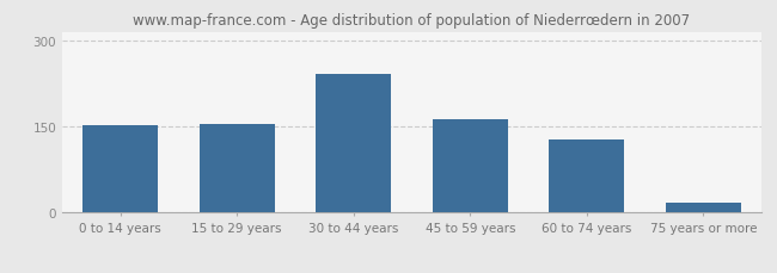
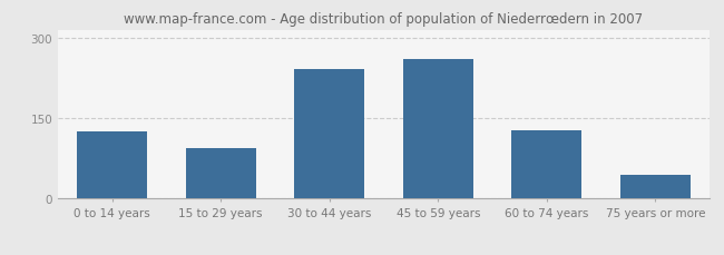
0 to 14 years: 152 -> 125
15 to 29 years: 155 -> 95
45 to 59 years: 163 -> 260
75 years or more: 17 -> 45
